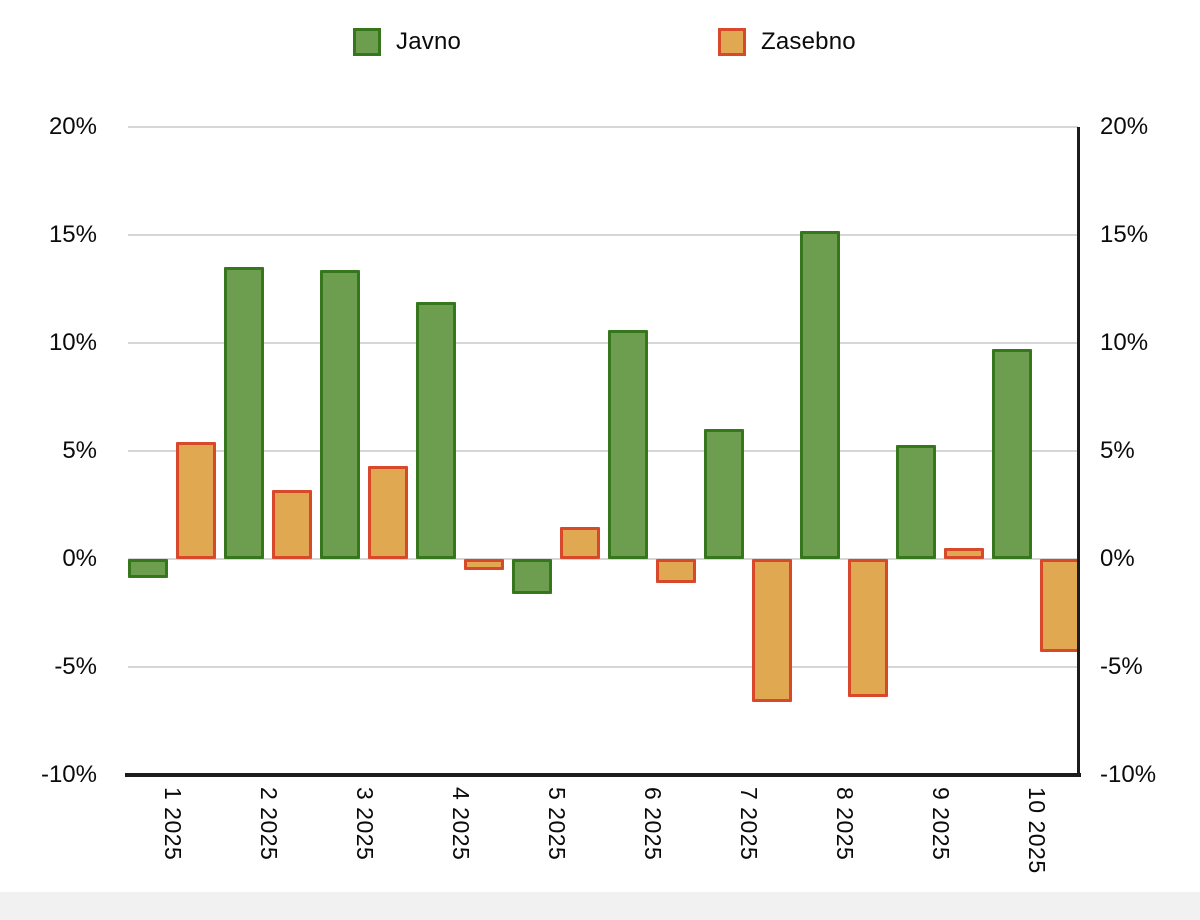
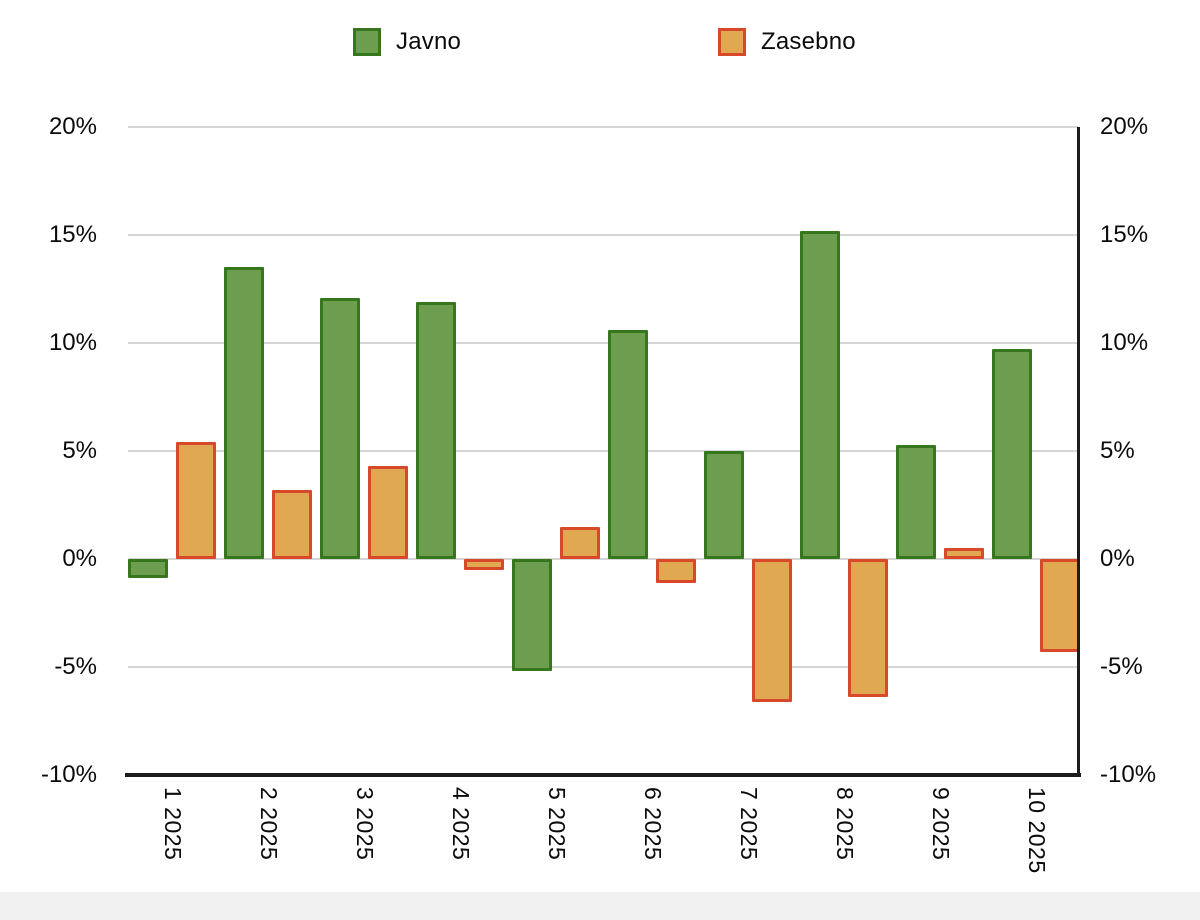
Javno/3 2025: 13.4% -> 12.1%
Javno/5 2025: -1.6% -> -5.2%
Javno/7 2025: 6.0% -> 5.0%
